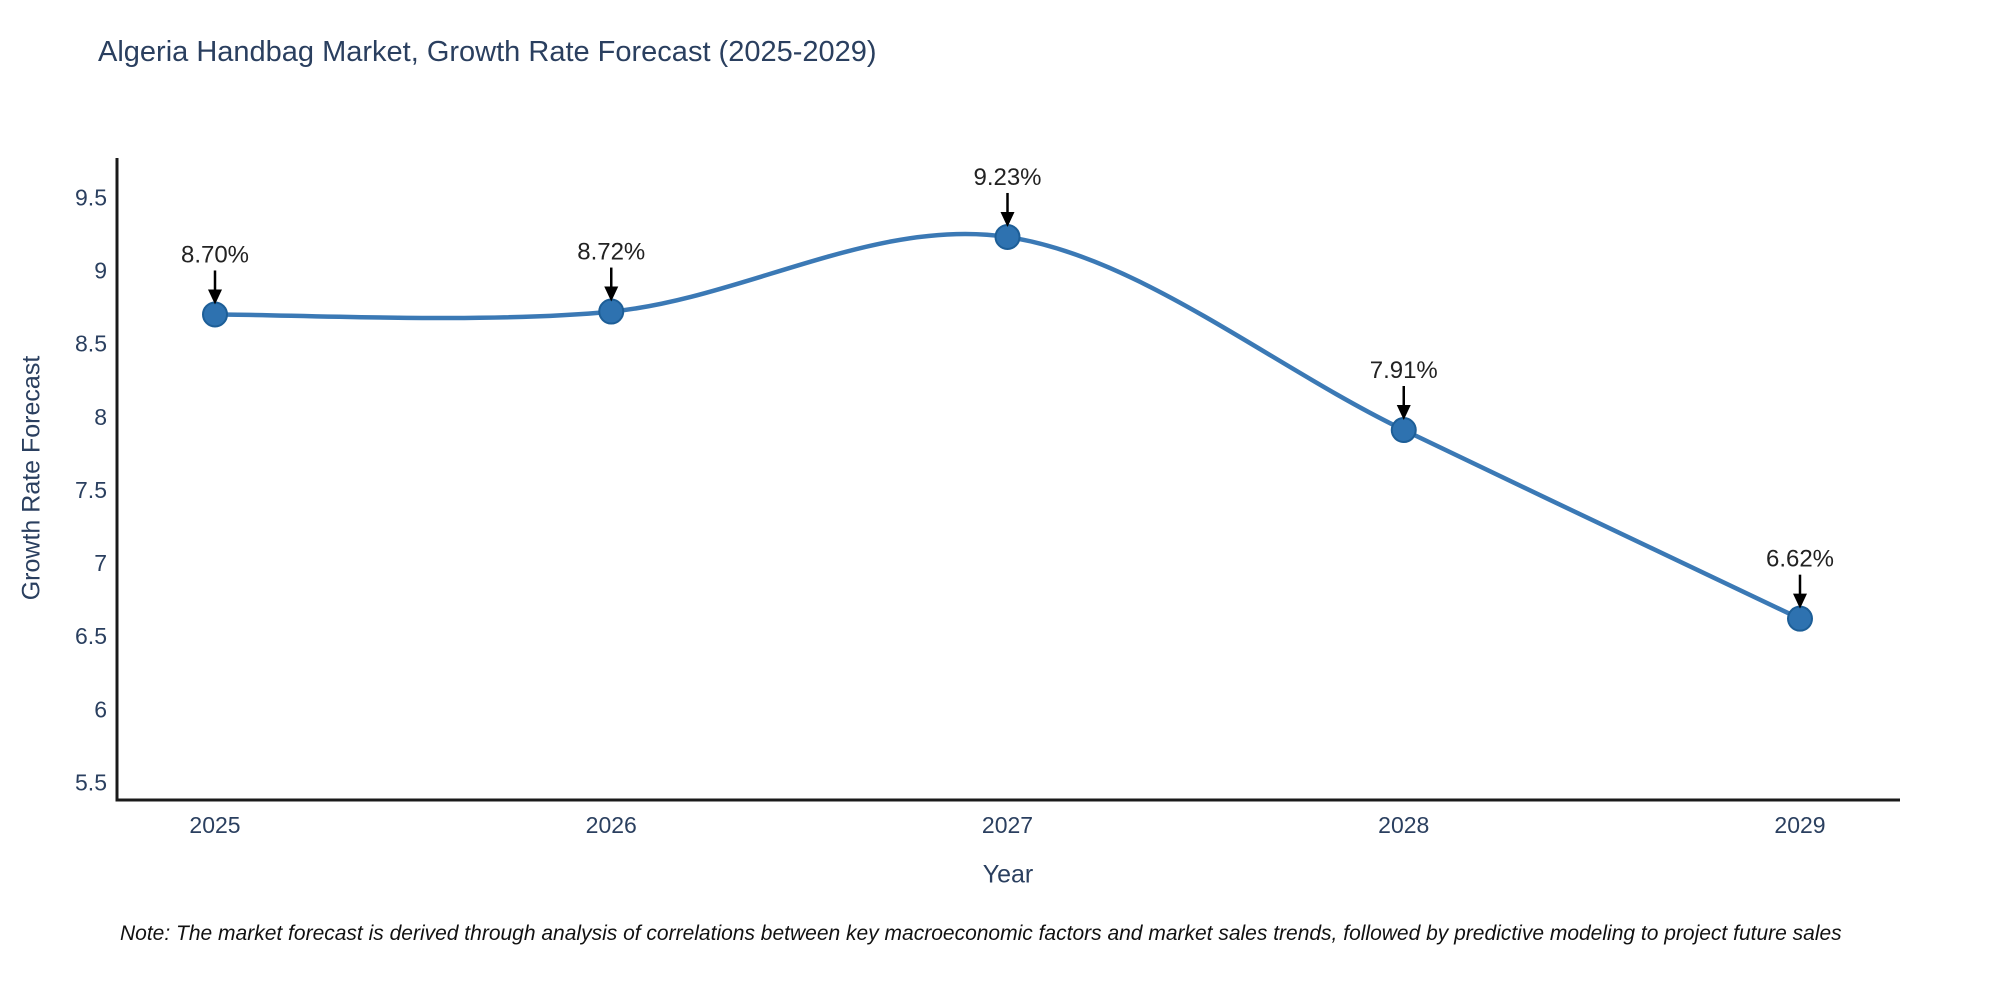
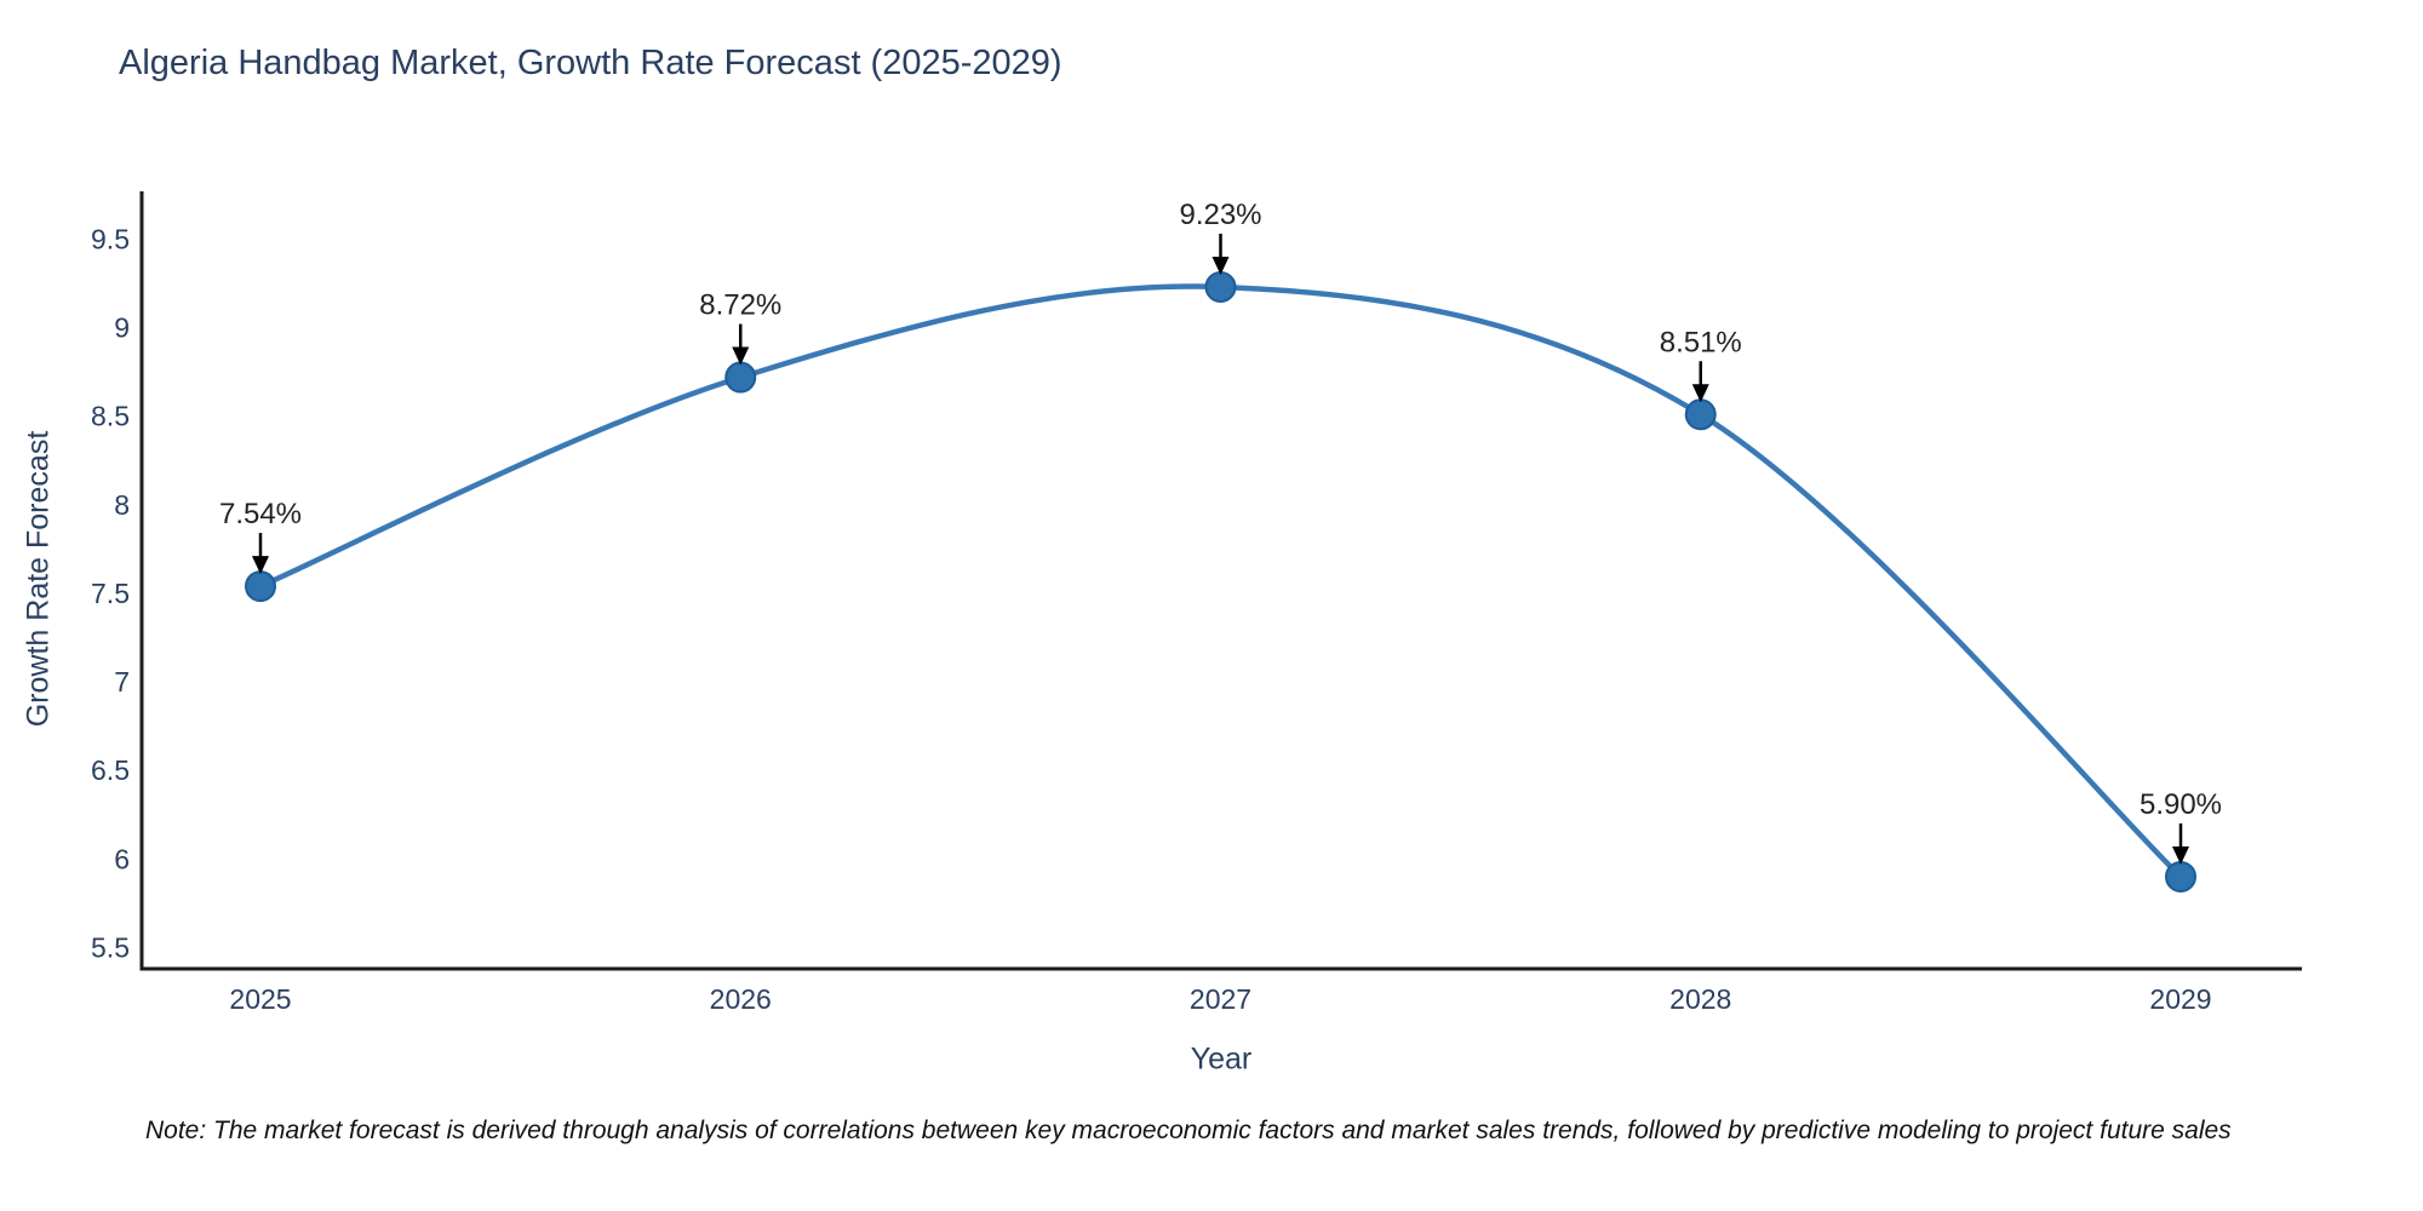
2025: 8.70% -> 7.54%
2028: 7.91% -> 8.51%
2029: 6.62% -> 5.90%
